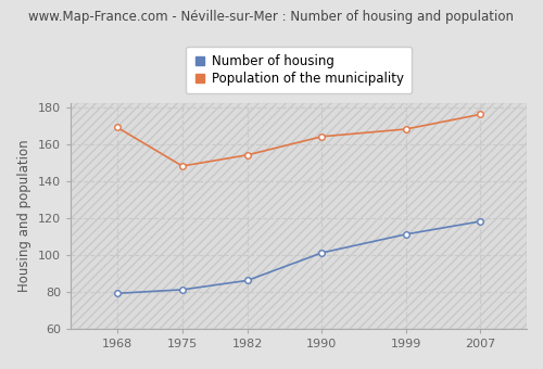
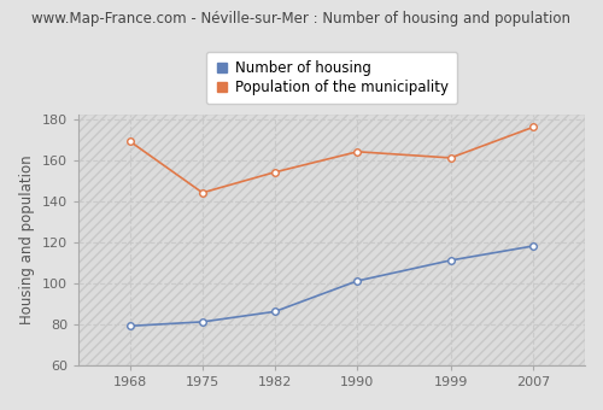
Population of the municipality/1975: 148 -> 144
Population of the municipality/1999: 168 -> 161
